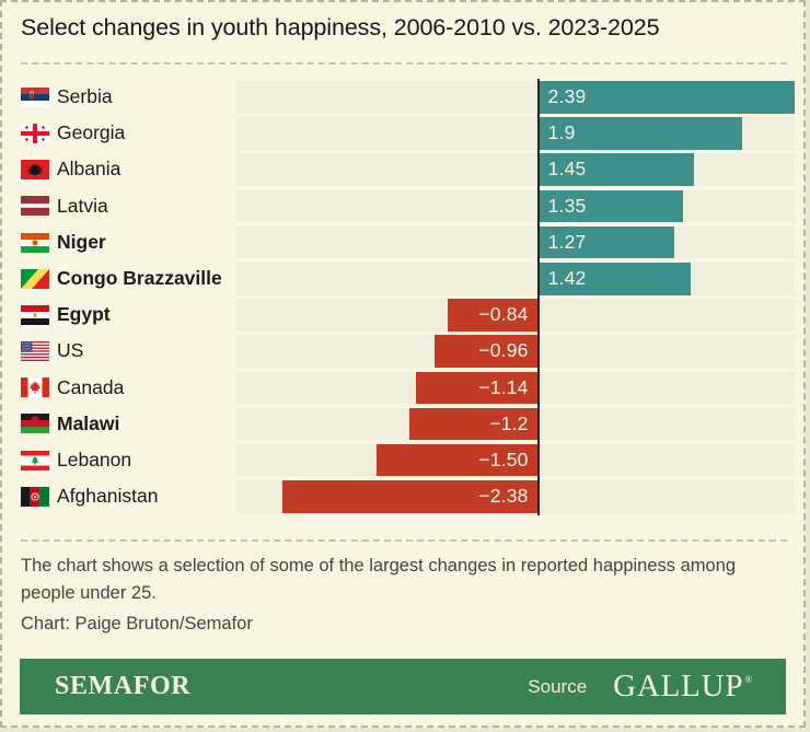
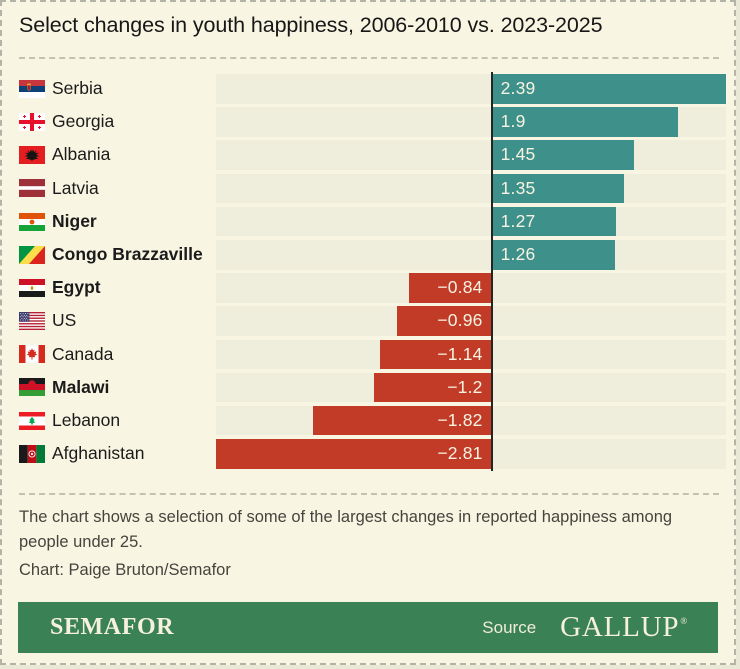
Congo Brazzaville: 1.42 -> 1.26
Lebanon: −1.50 -> −1.82
Afghanistan: −2.38 -> −2.81
